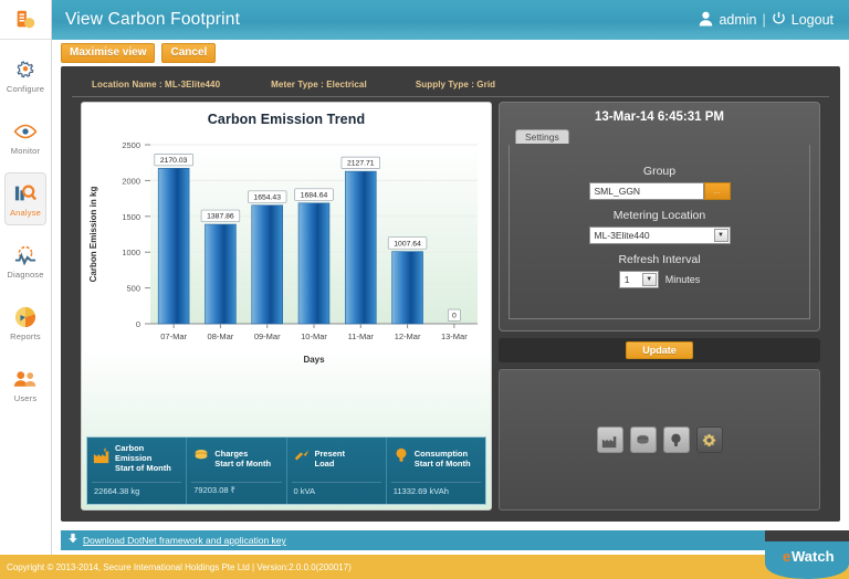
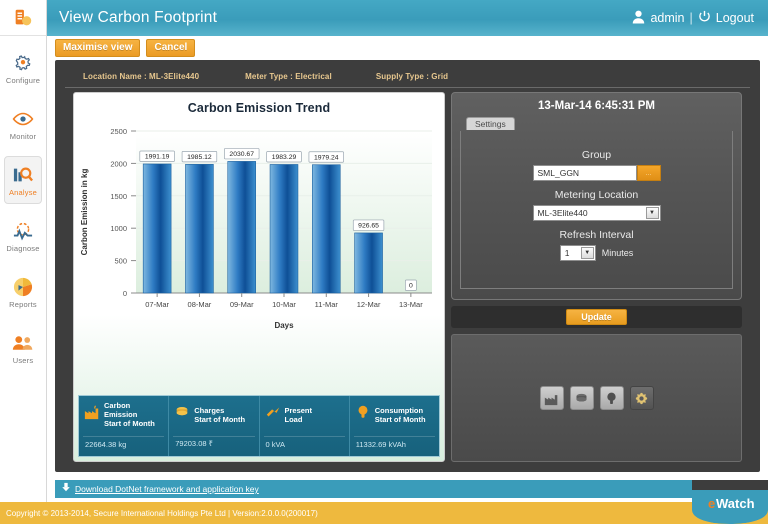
07-Mar: 2170.03 -> 1991.19
08-Mar: 1387.86 -> 1985.12
09-Mar: 1654.43 -> 2030.67
10-Mar: 1684.64 -> 1983.29
11-Mar: 2127.71 -> 1979.24
12-Mar: 1007.64 -> 926.65
